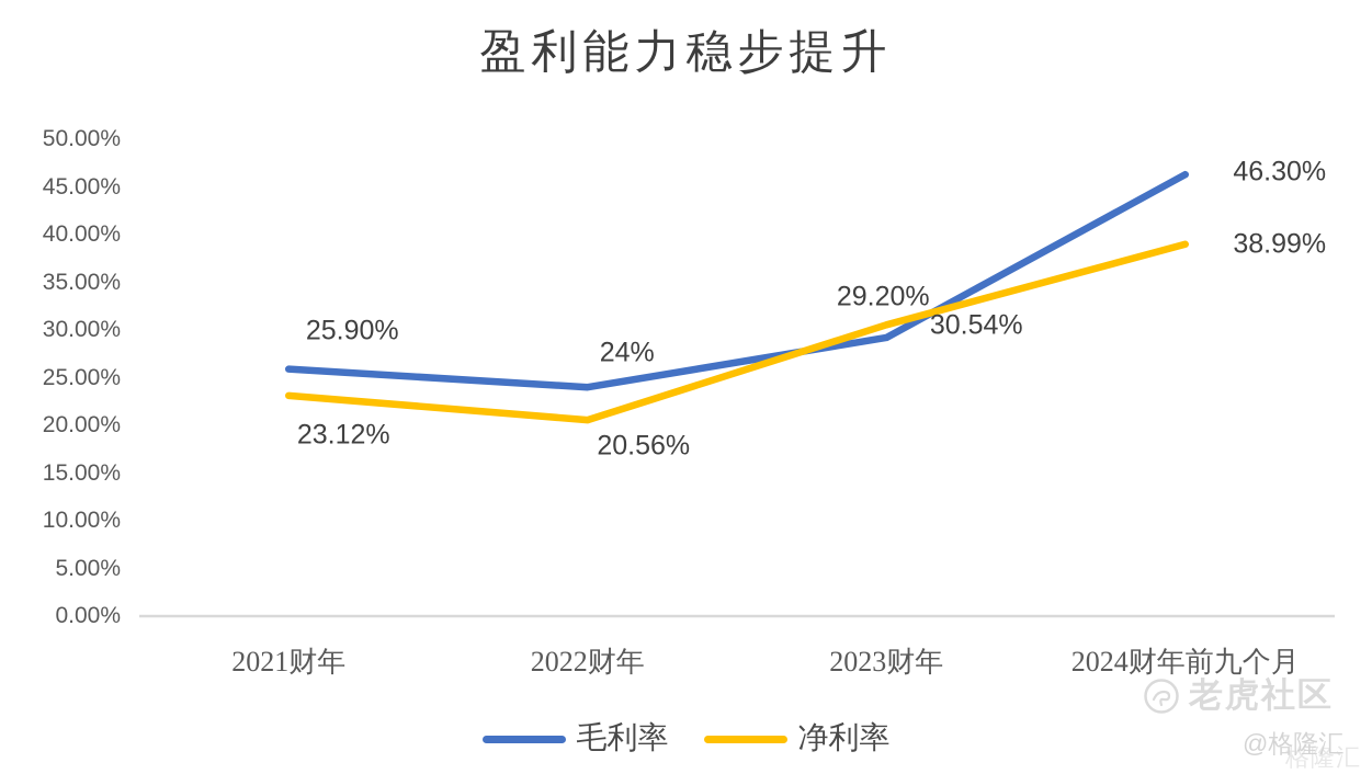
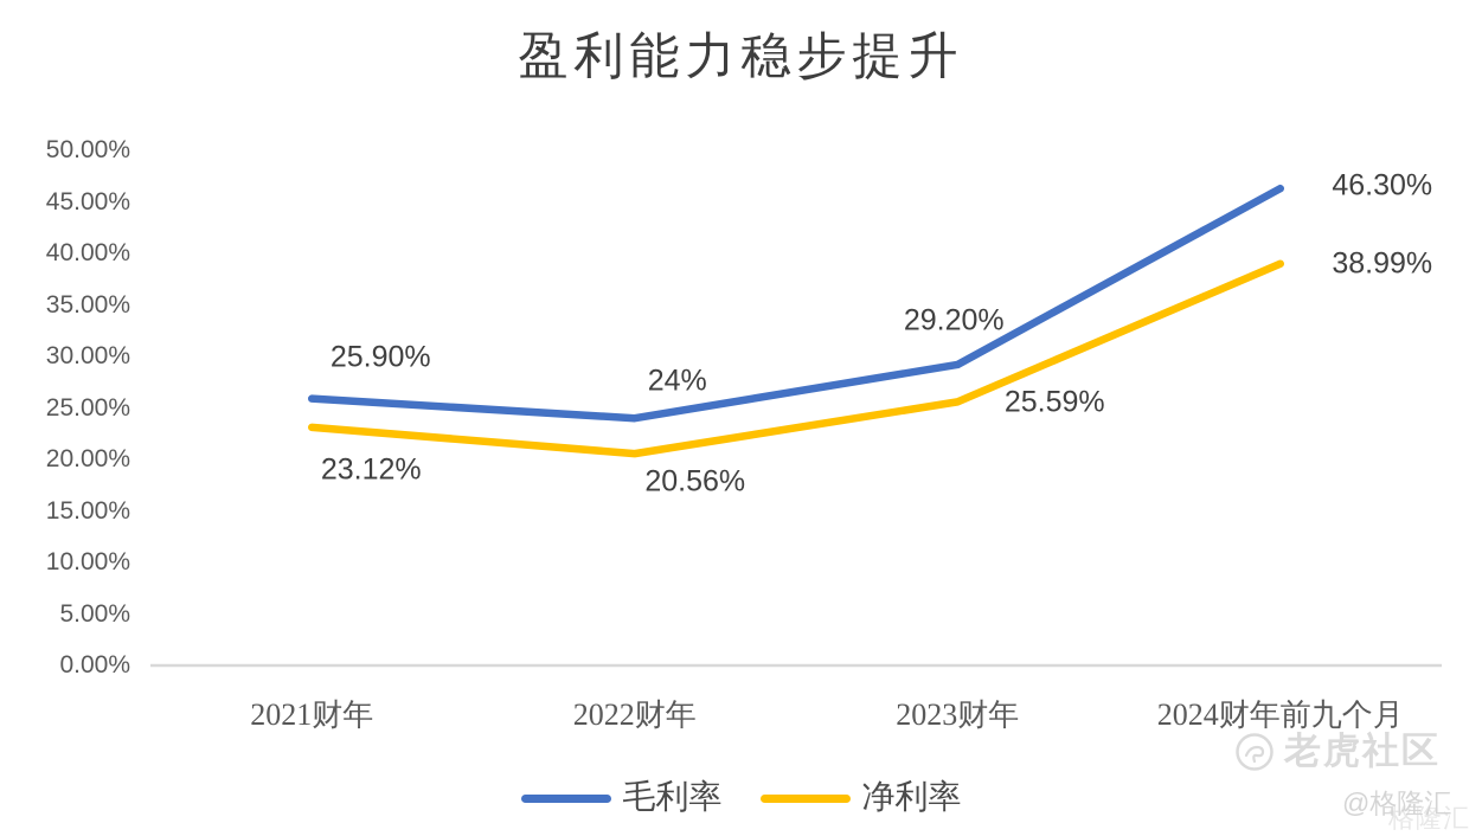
净利率/2023财年: 30.54% -> 25.59%
